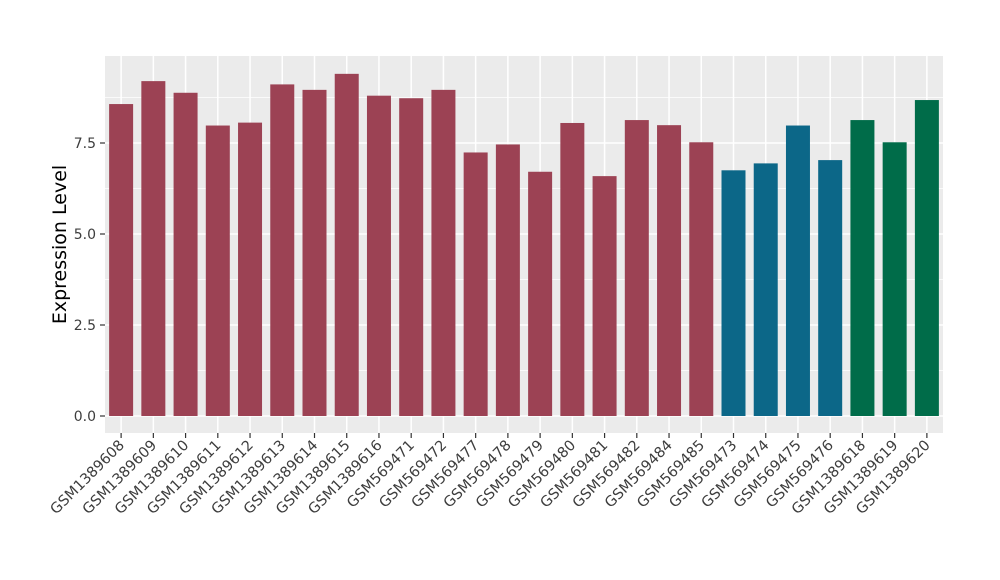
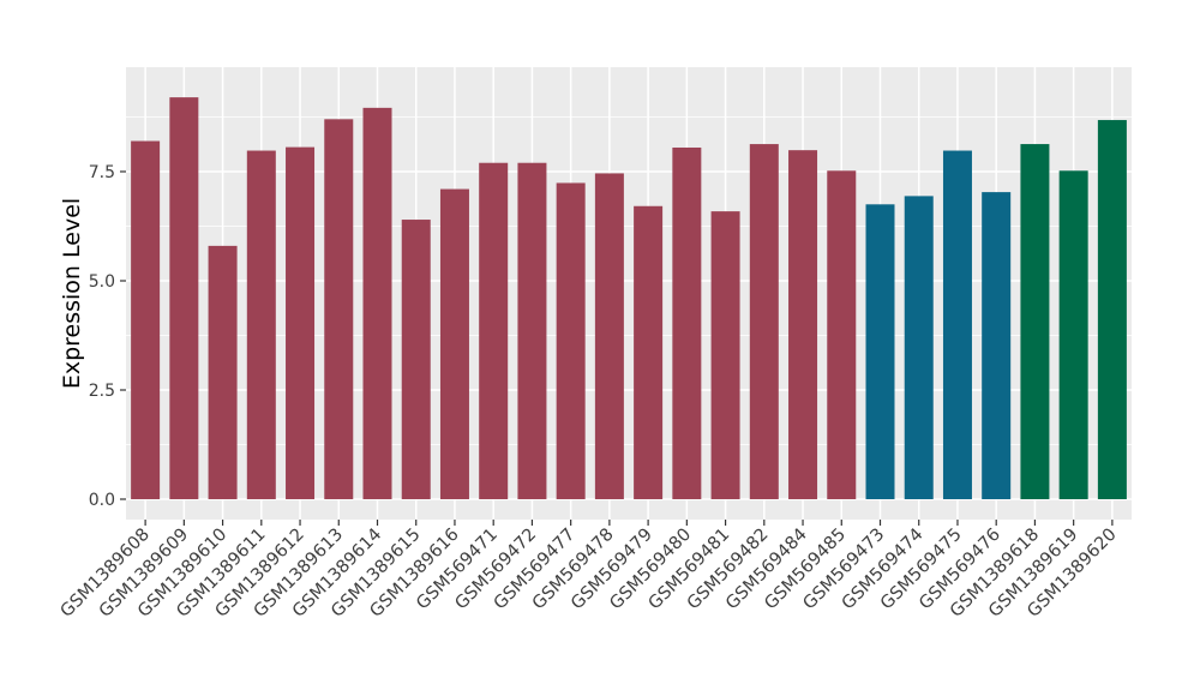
GSM1389608: 8.6 -> 8.2
GSM1389610: 8.9 -> 5.8
GSM1389613: 9.1 -> 8.7
GSM1389615: 9.4 -> 6.4
GSM1389616: 8.8 -> 7.1
GSM569471: 8.7 -> 7.7
GSM569472: 9.0 -> 7.7
